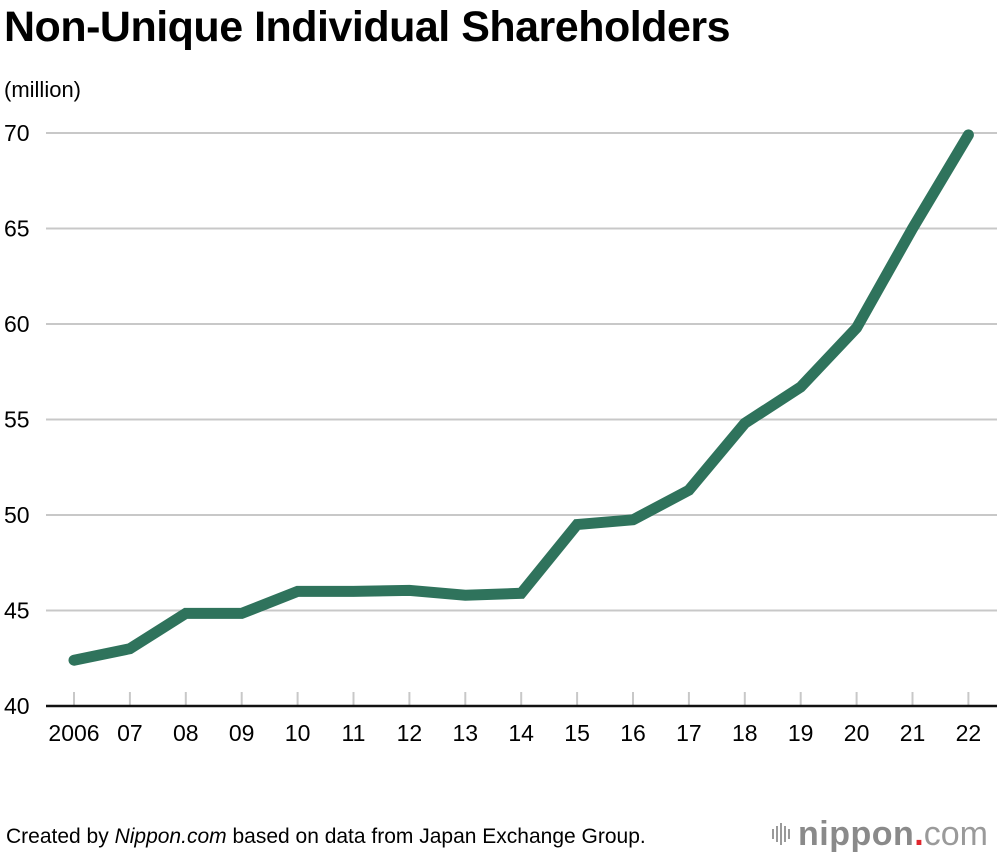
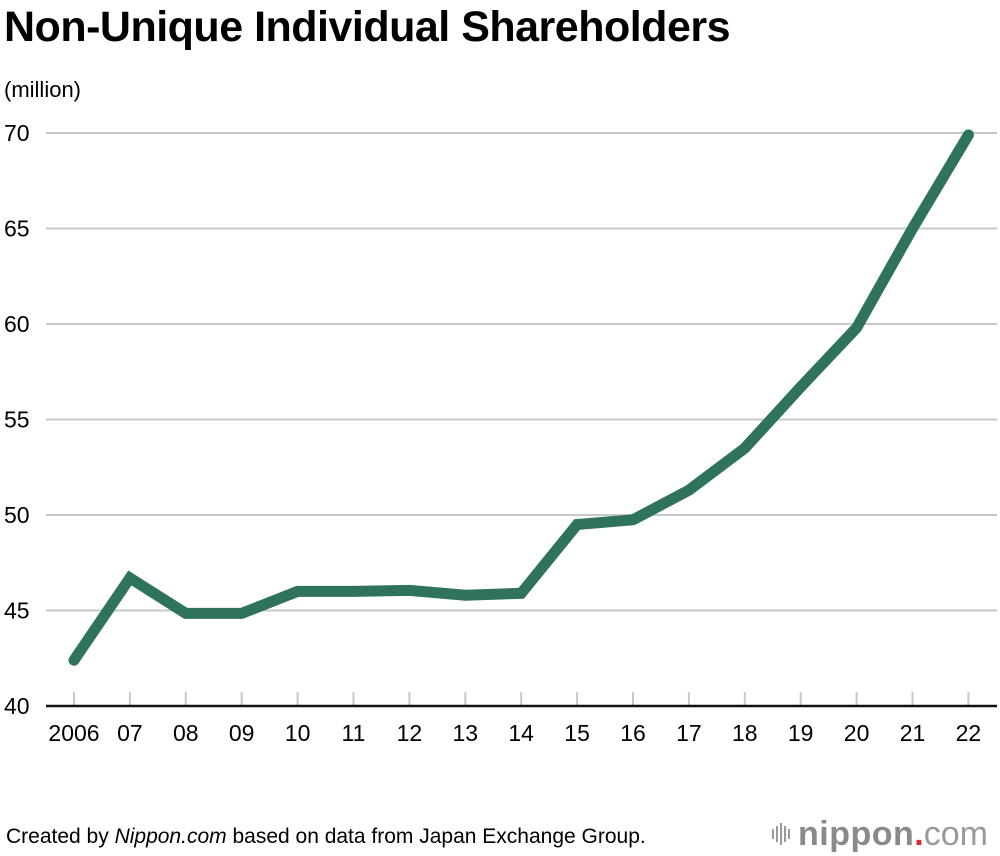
07: 43.0 -> 46.7
18: 54.8 -> 53.5
